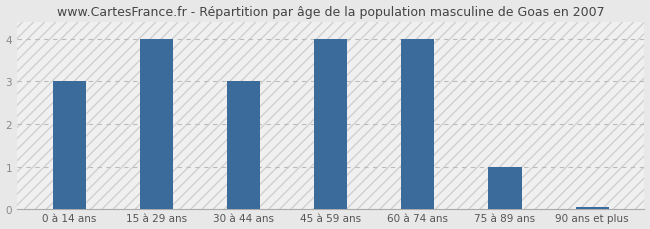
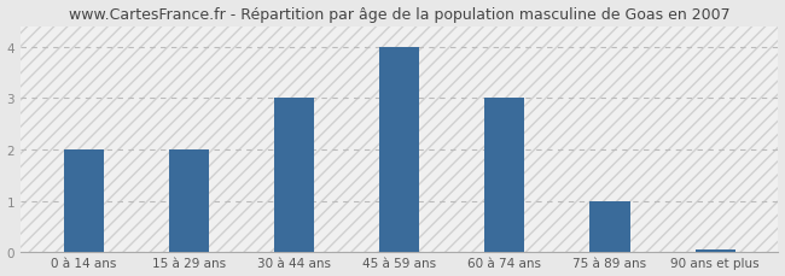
0 à 14 ans: 3.00 -> 2.00
15 à 29 ans: 4.00 -> 2.00
60 à 74 ans: 4.00 -> 3.00
